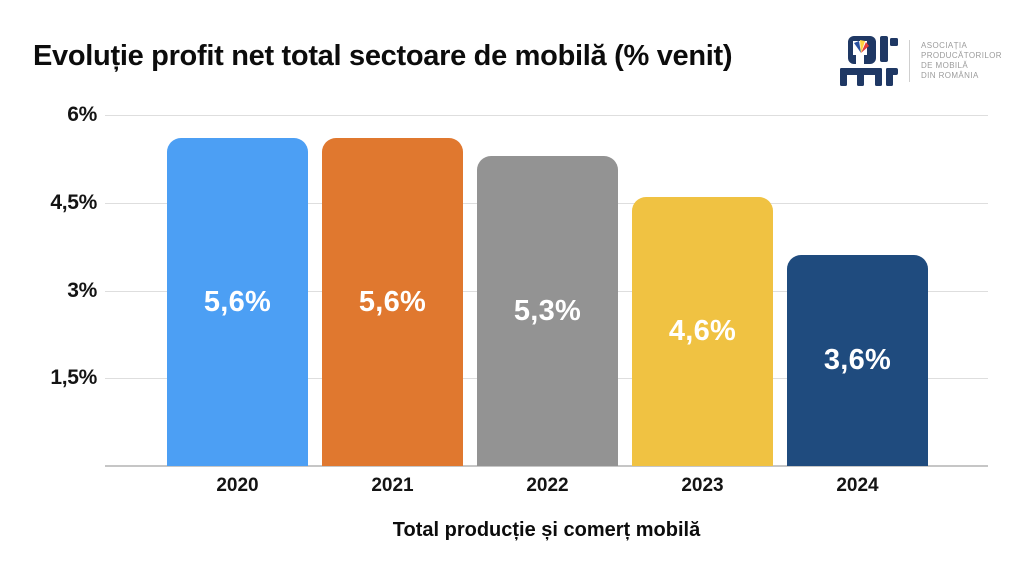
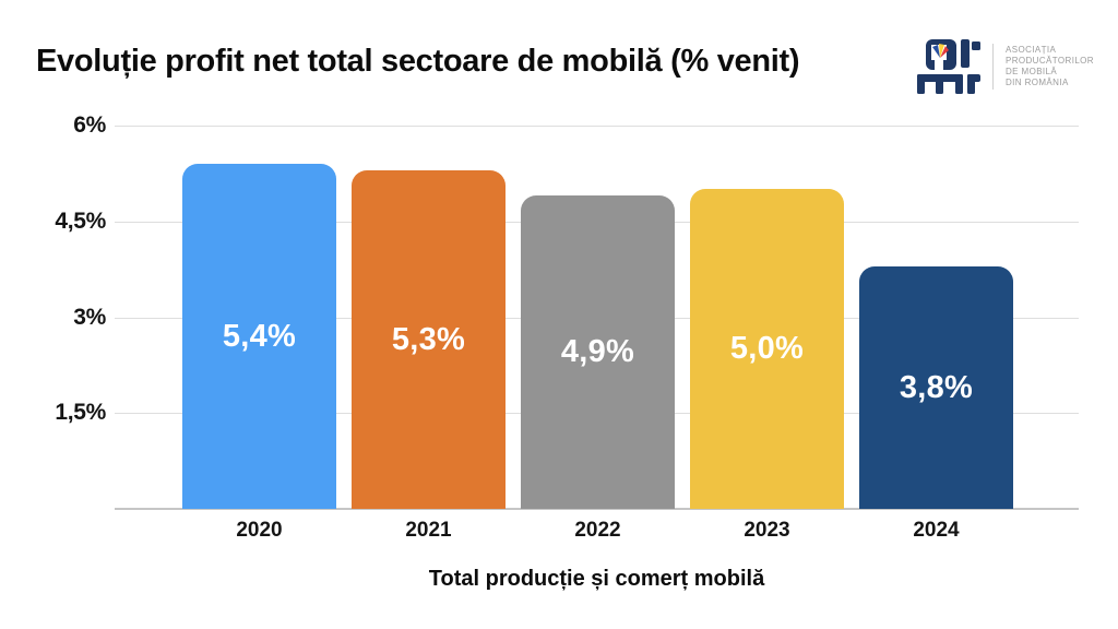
2020: 5,6% -> 5,4%
2021: 5,6% -> 5,3%
2022: 5,3% -> 4,9%
2023: 4,6% -> 5,0%
2024: 3,6% -> 3,8%
